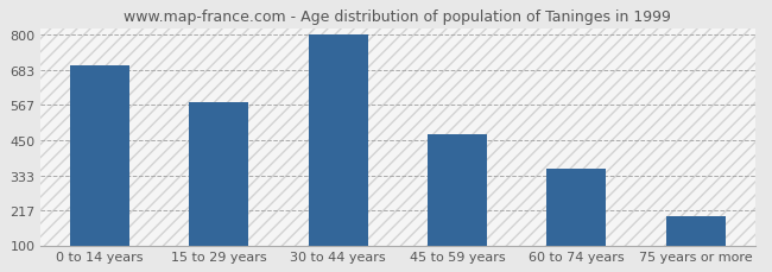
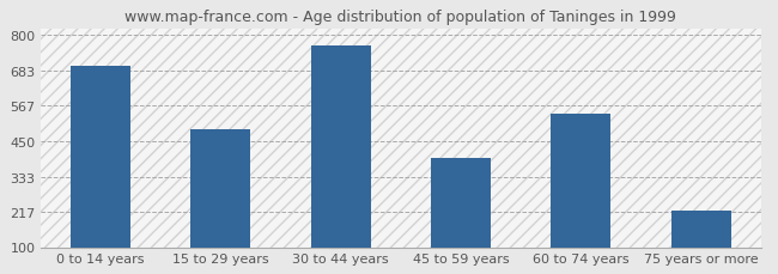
15 to 29 years: 575 -> 490
30 to 44 years: 800 -> 765
45 to 59 years: 470 -> 395
60 to 74 years: 355 -> 540
75 years or more: 195 -> 220
